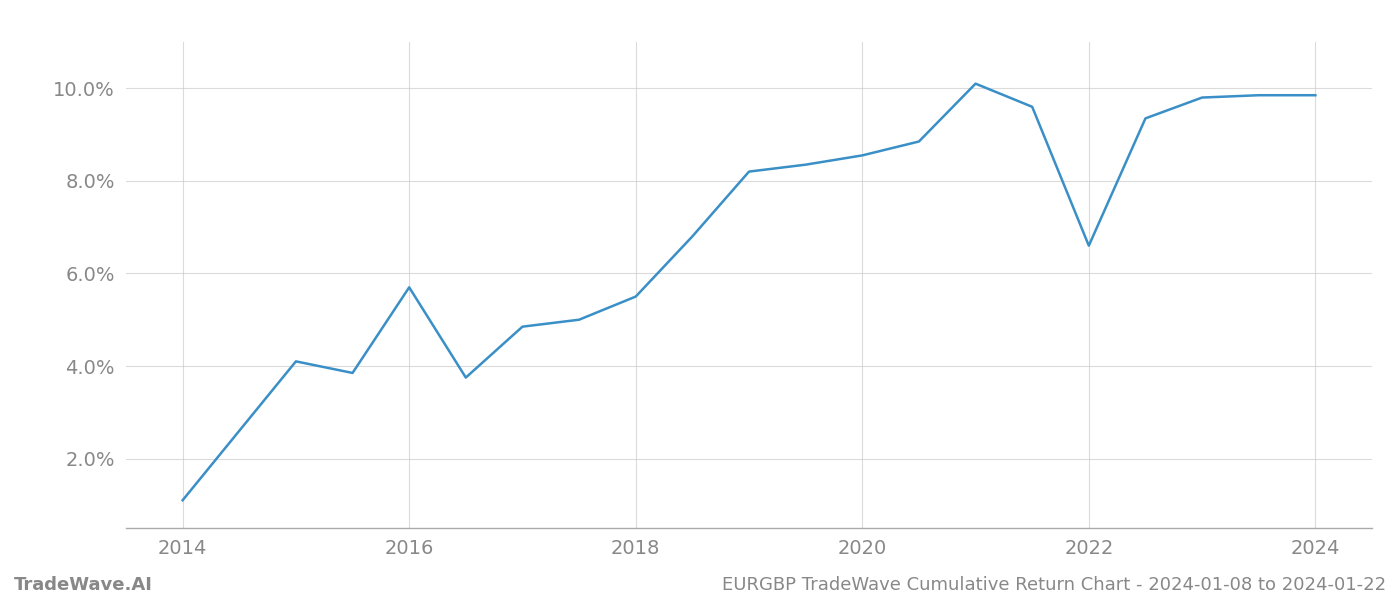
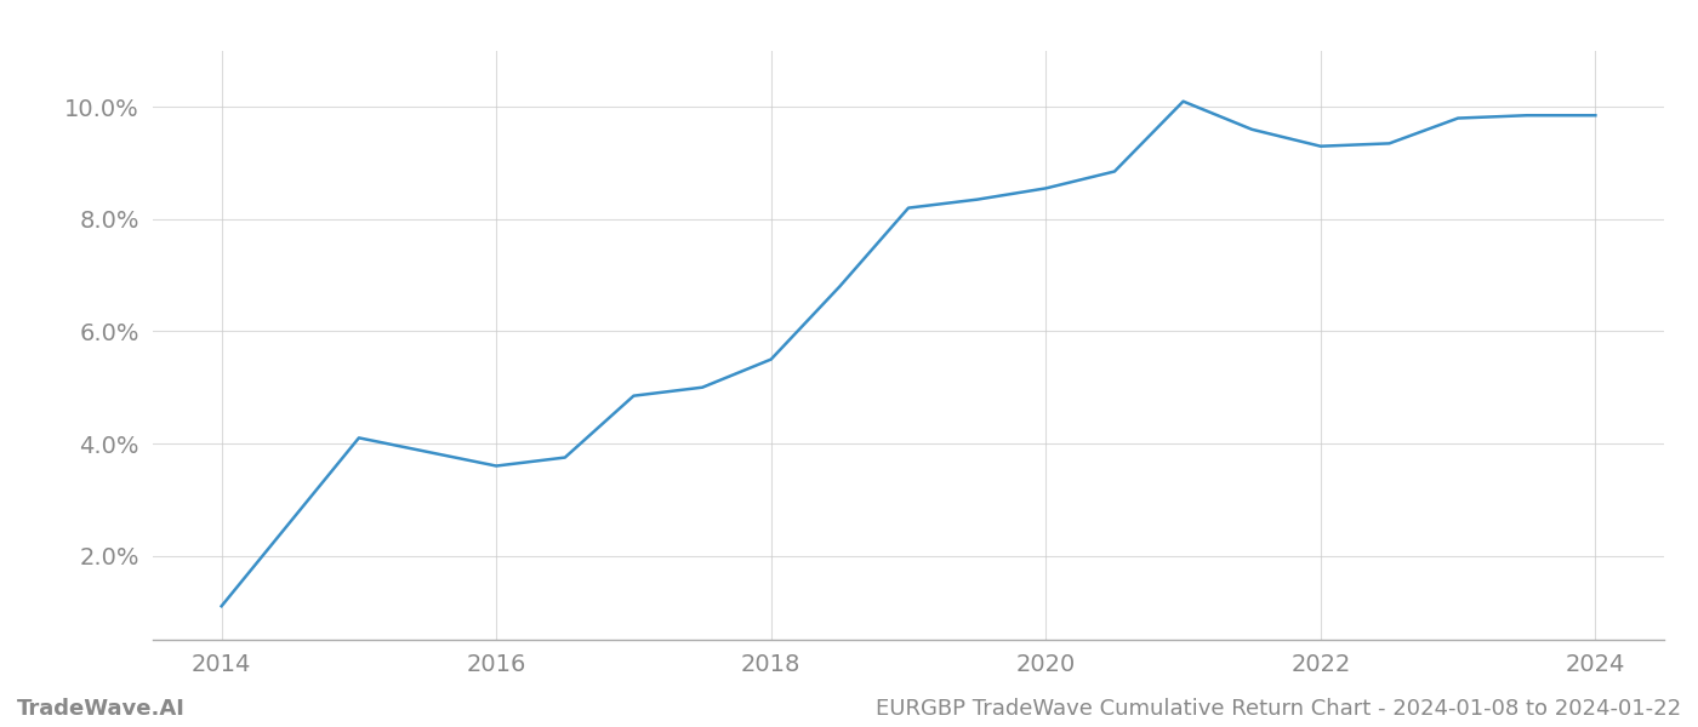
2016: 5.70% -> 3.60%
2022: 6.60% -> 9.30%
